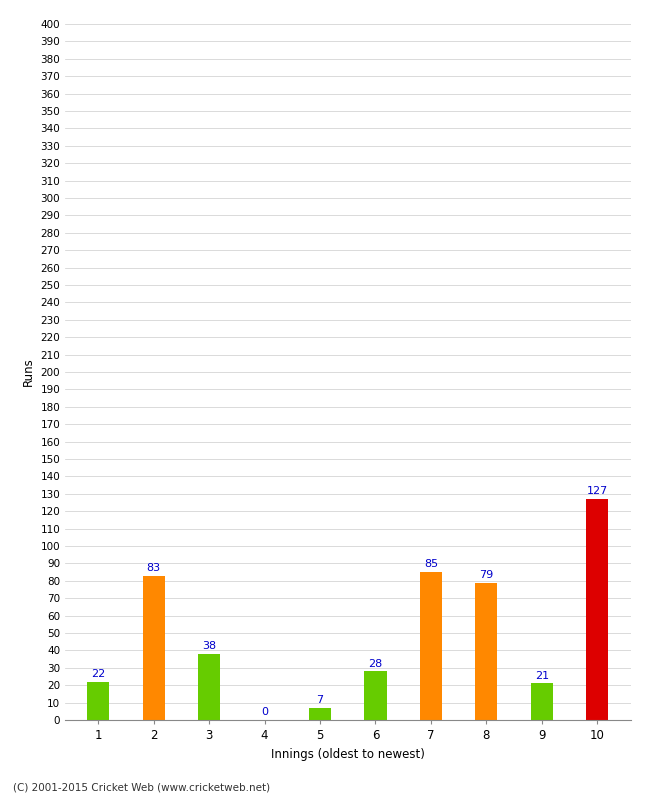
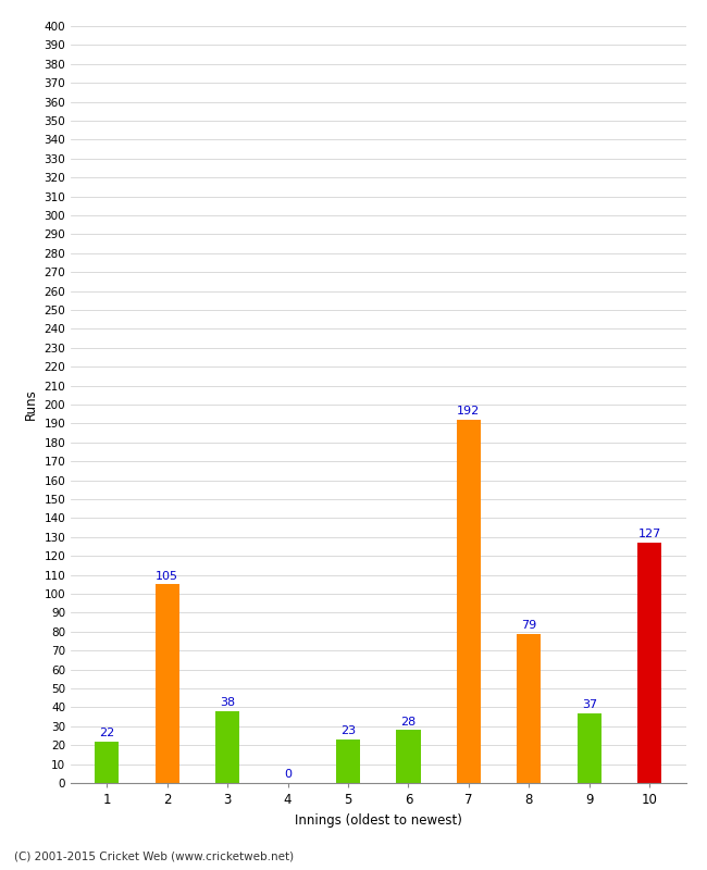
2: 83 -> 105
5: 7 -> 23
7: 85 -> 192
9: 21 -> 37
